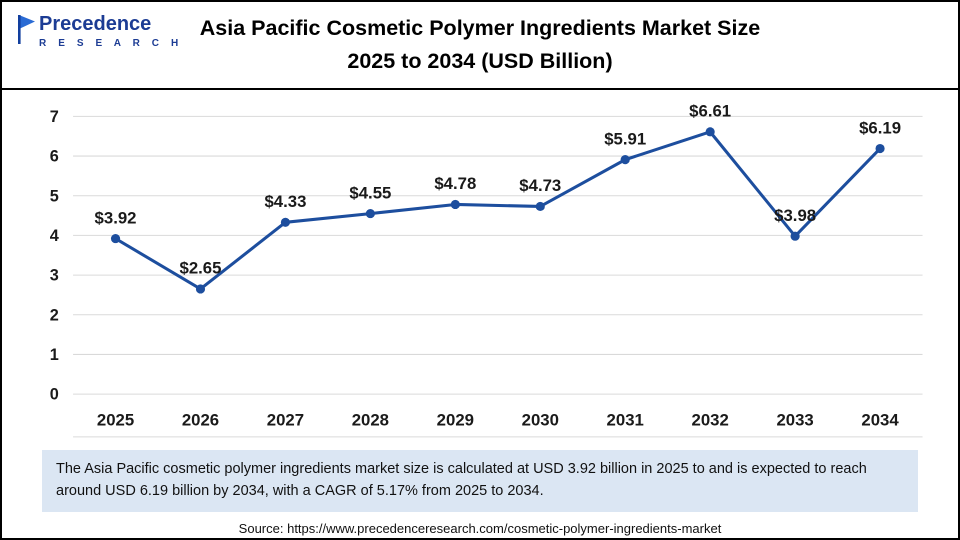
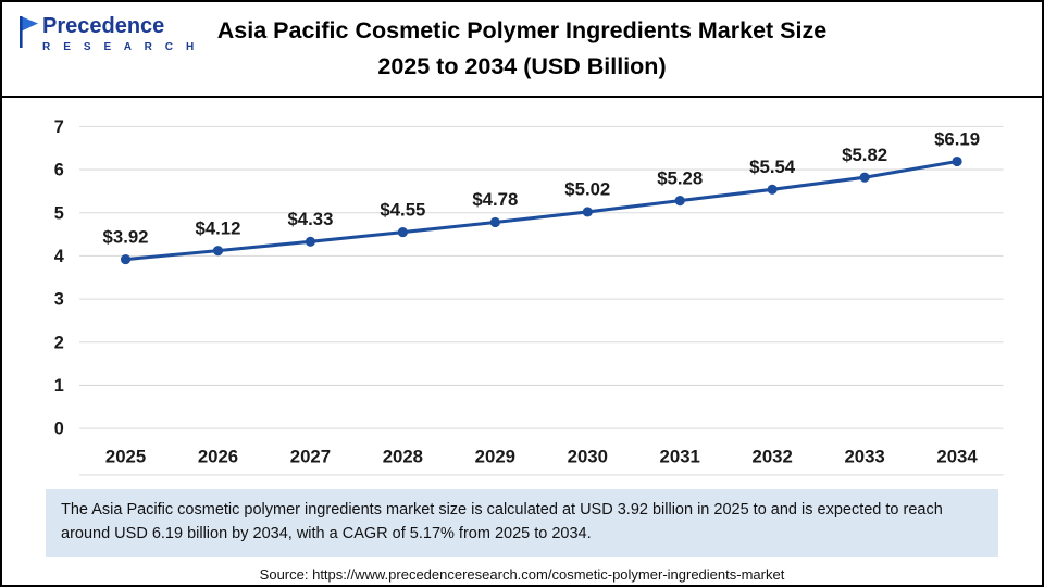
2026: $2.65 -> $4.12
2030: $4.73 -> $5.02
2031: $5.91 -> $5.28
2032: $6.61 -> $5.54
2033: $3.98 -> $5.82
